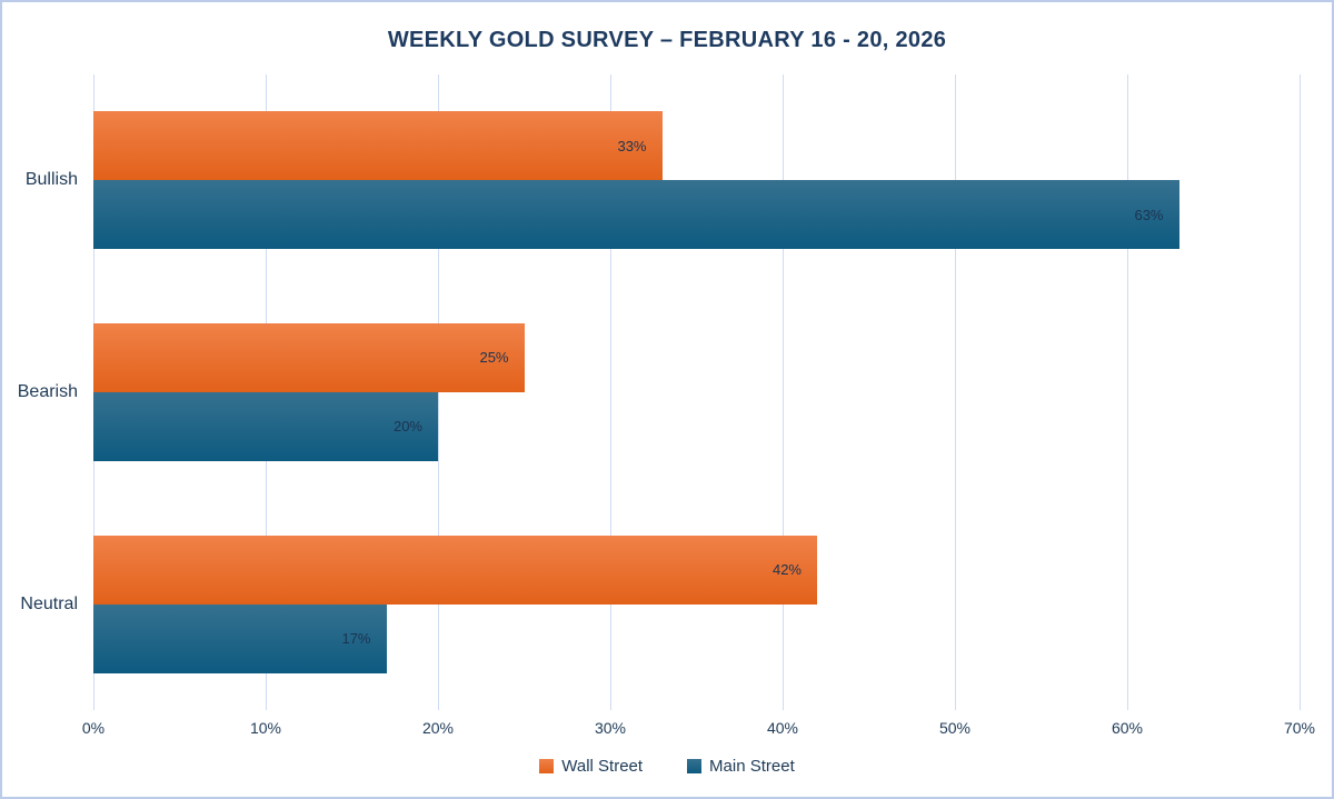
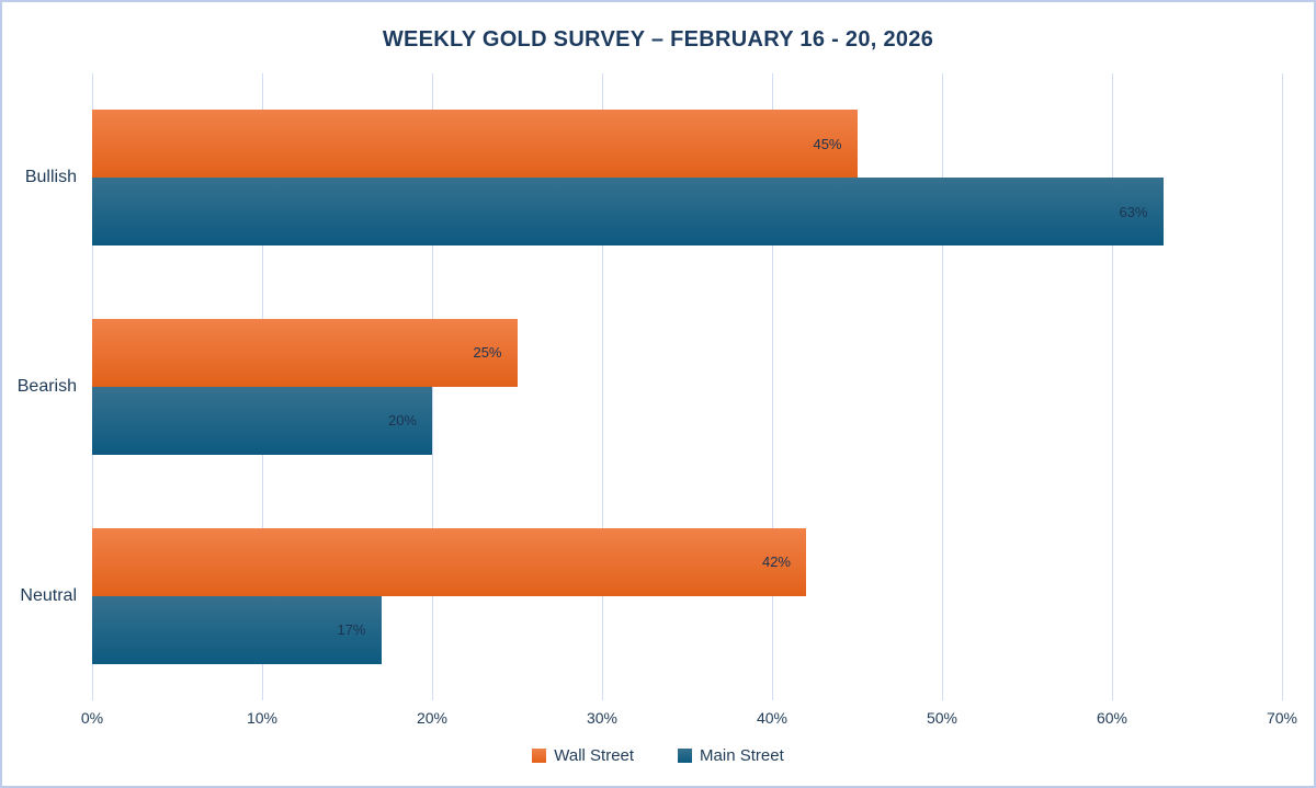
Wall Street/Bullish: 33% -> 45%
